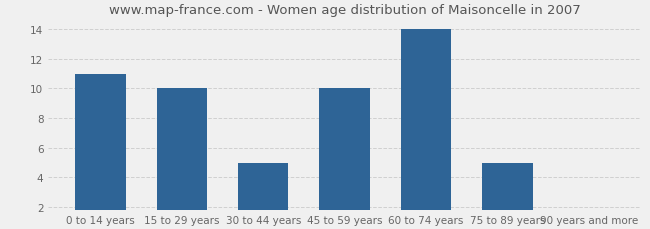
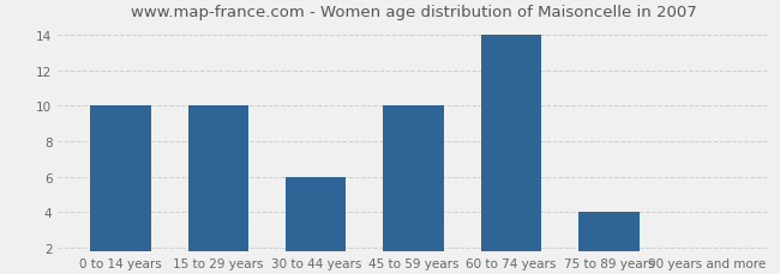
0 to 14 years: 11 -> 10
30 to 44 years: 5 -> 6
75 to 89 years: 5 -> 4
